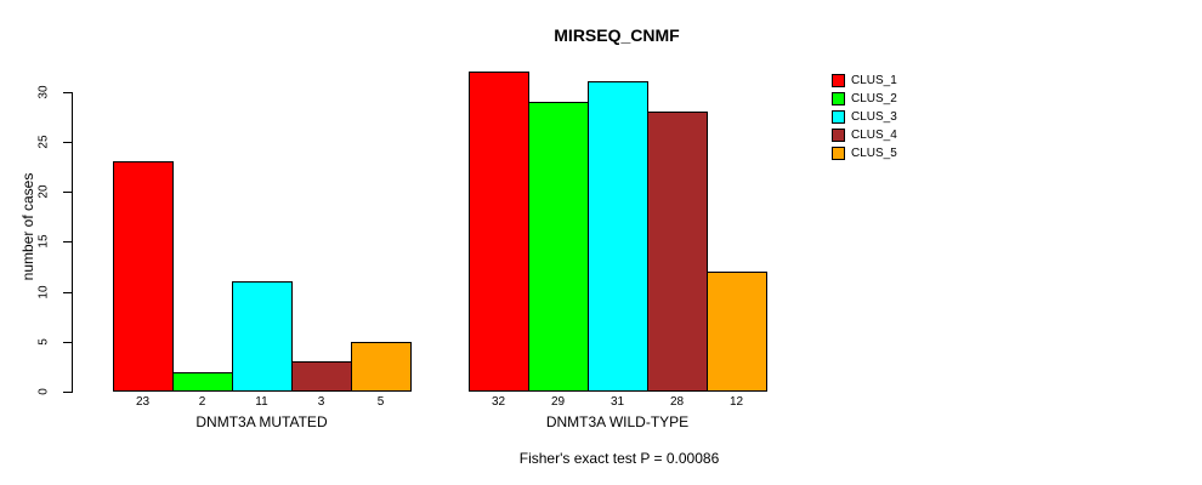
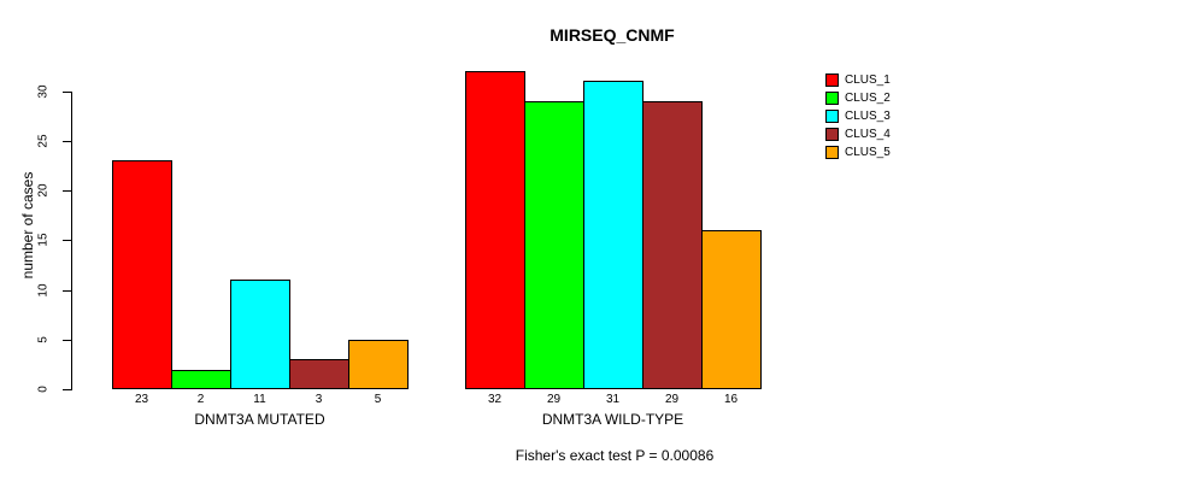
CLUS_4/DNMT3A WILD-TYPE: 28 -> 29
CLUS_5/DNMT3A WILD-TYPE: 12 -> 16
